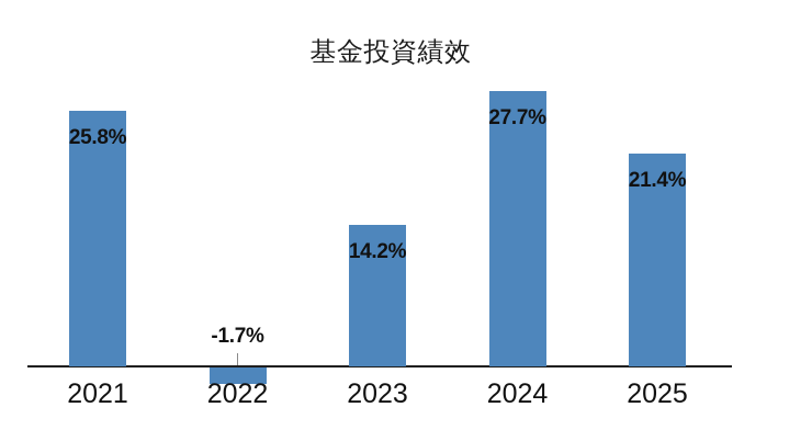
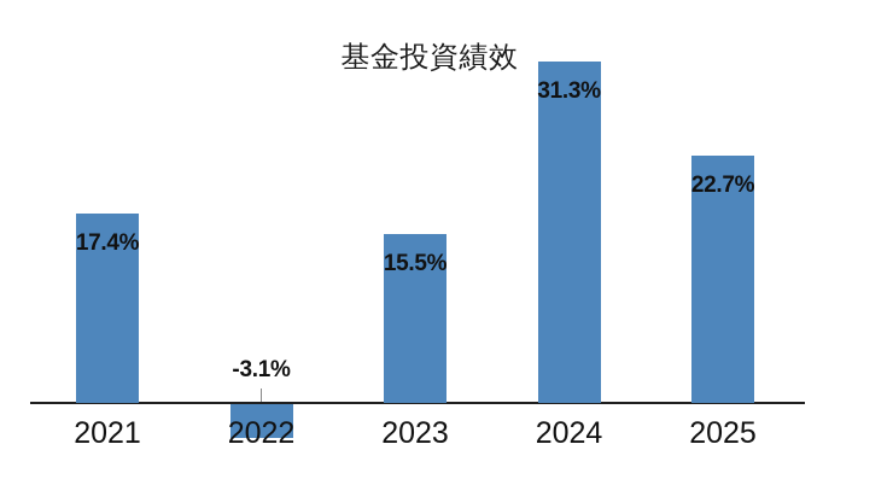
2021: 25.8% -> 17.4%
2022: -1.7% -> -3.1%
2023: 14.2% -> 15.5%
2024: 27.7% -> 31.3%
2025: 21.4% -> 22.7%
